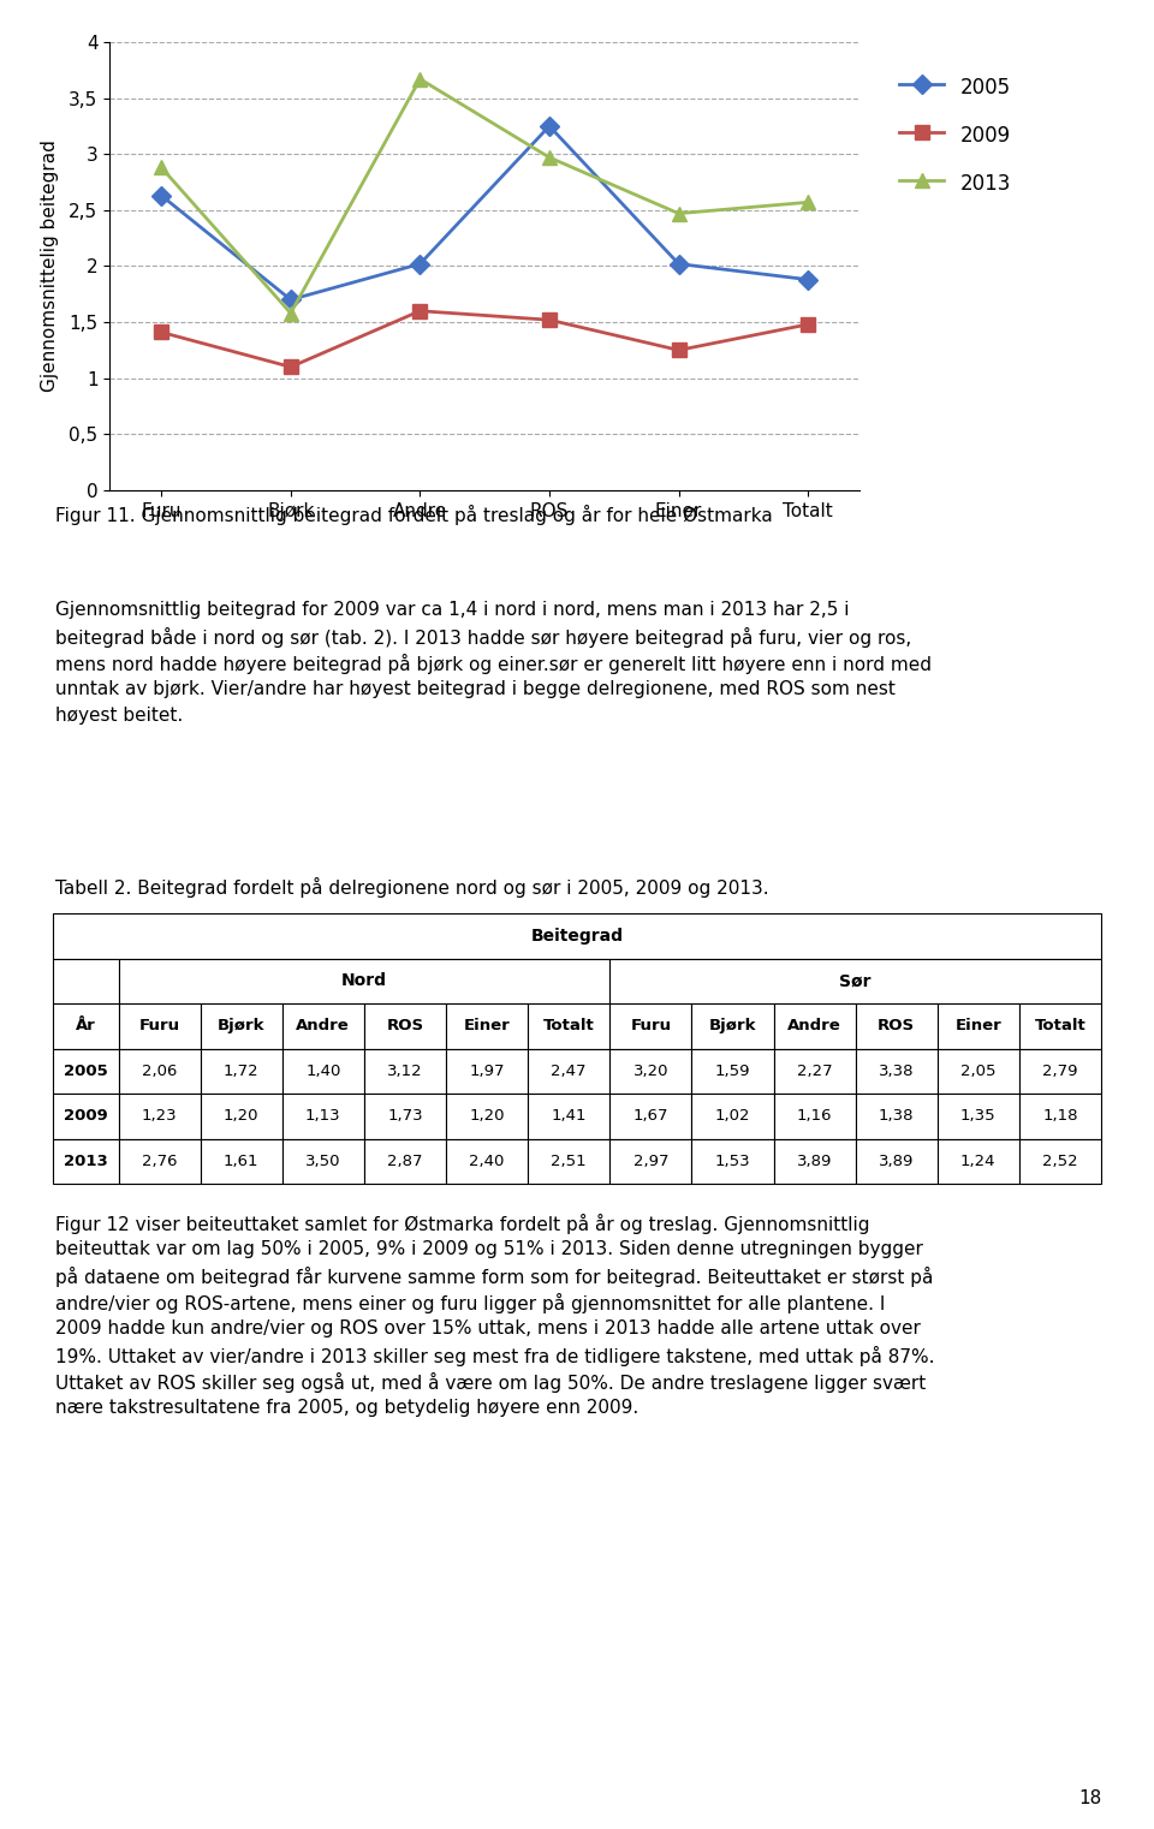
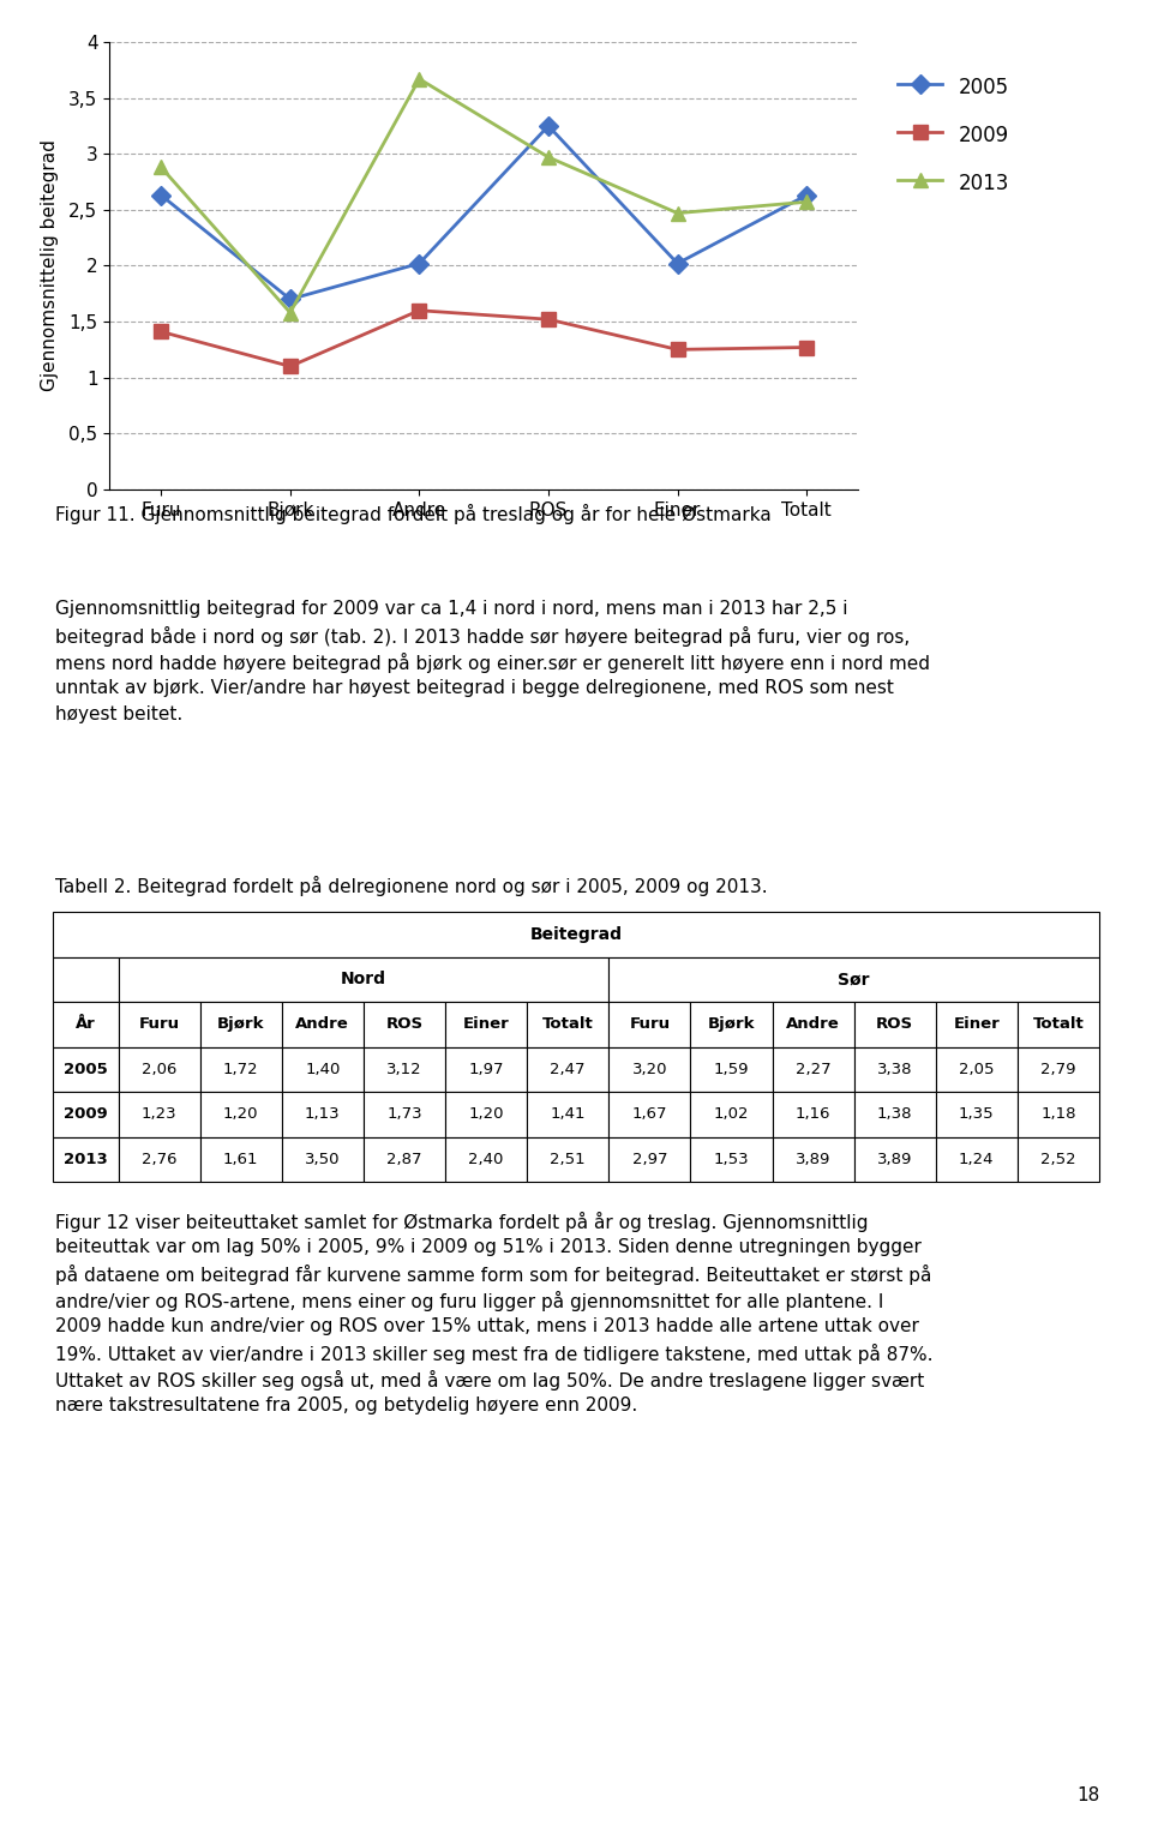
2005/Totalt: 1,88 -> 2,63
2009/Totalt: 1,48 -> 1,27
